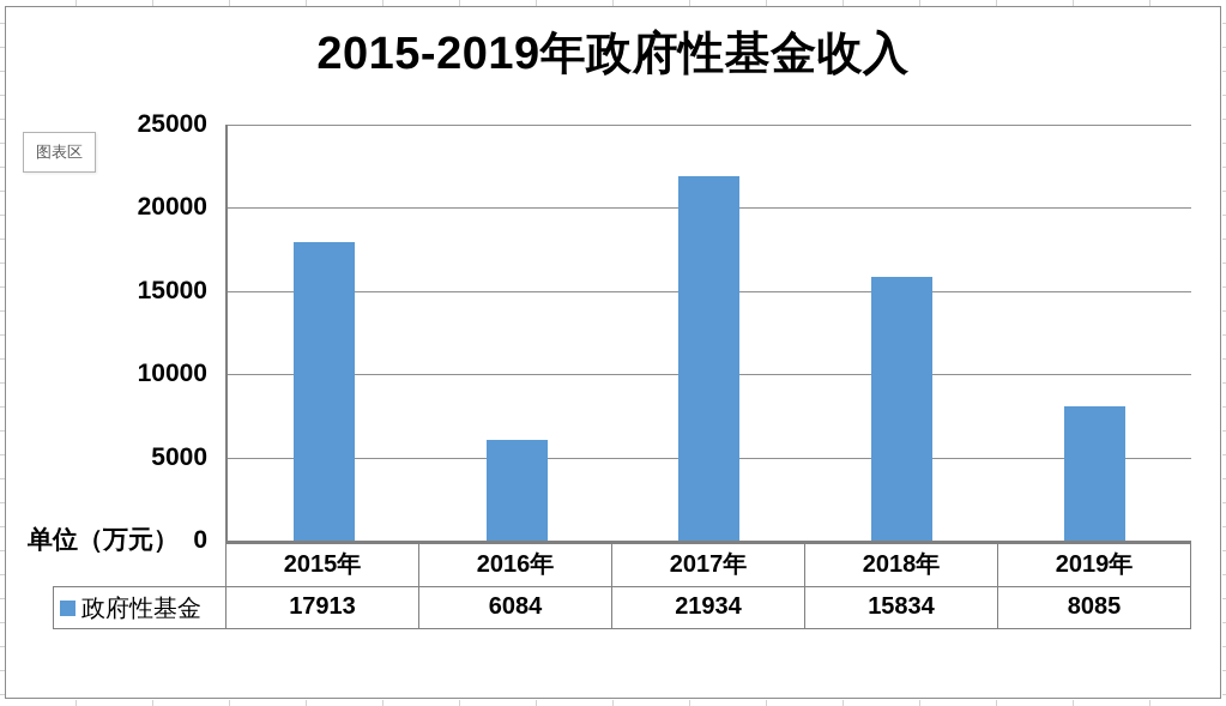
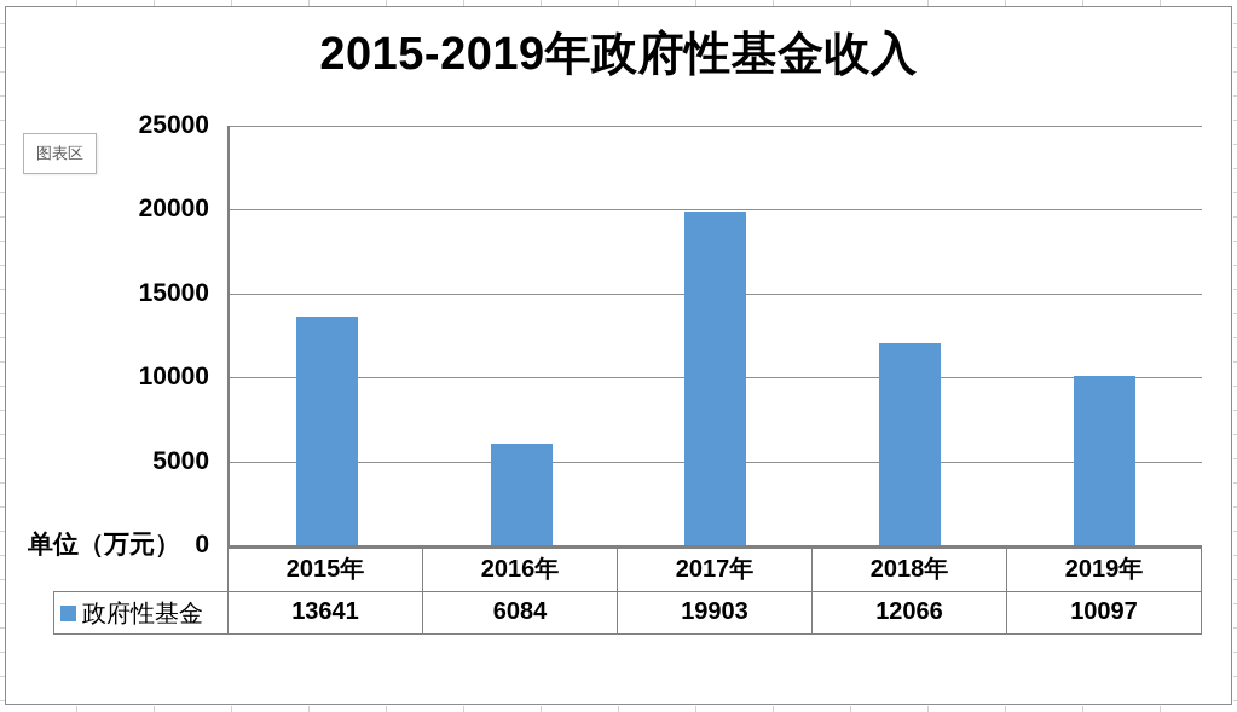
2015年: 17913 -> 13641
2017年: 21934 -> 19903
2018年: 15834 -> 12066
2019年: 8085 -> 10097
